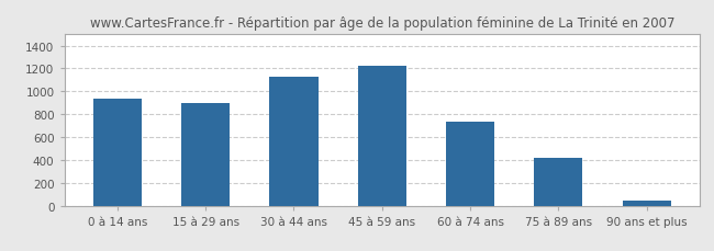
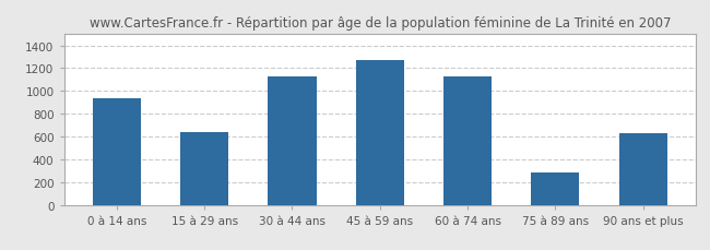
15 à 29 ans: 900 -> 640
45 à 59 ans: 1220 -> 1270
60 à 74 ans: 740 -> 1130
75 à 89 ans: 420 -> 280
90 ans et plus: 40 -> 630
